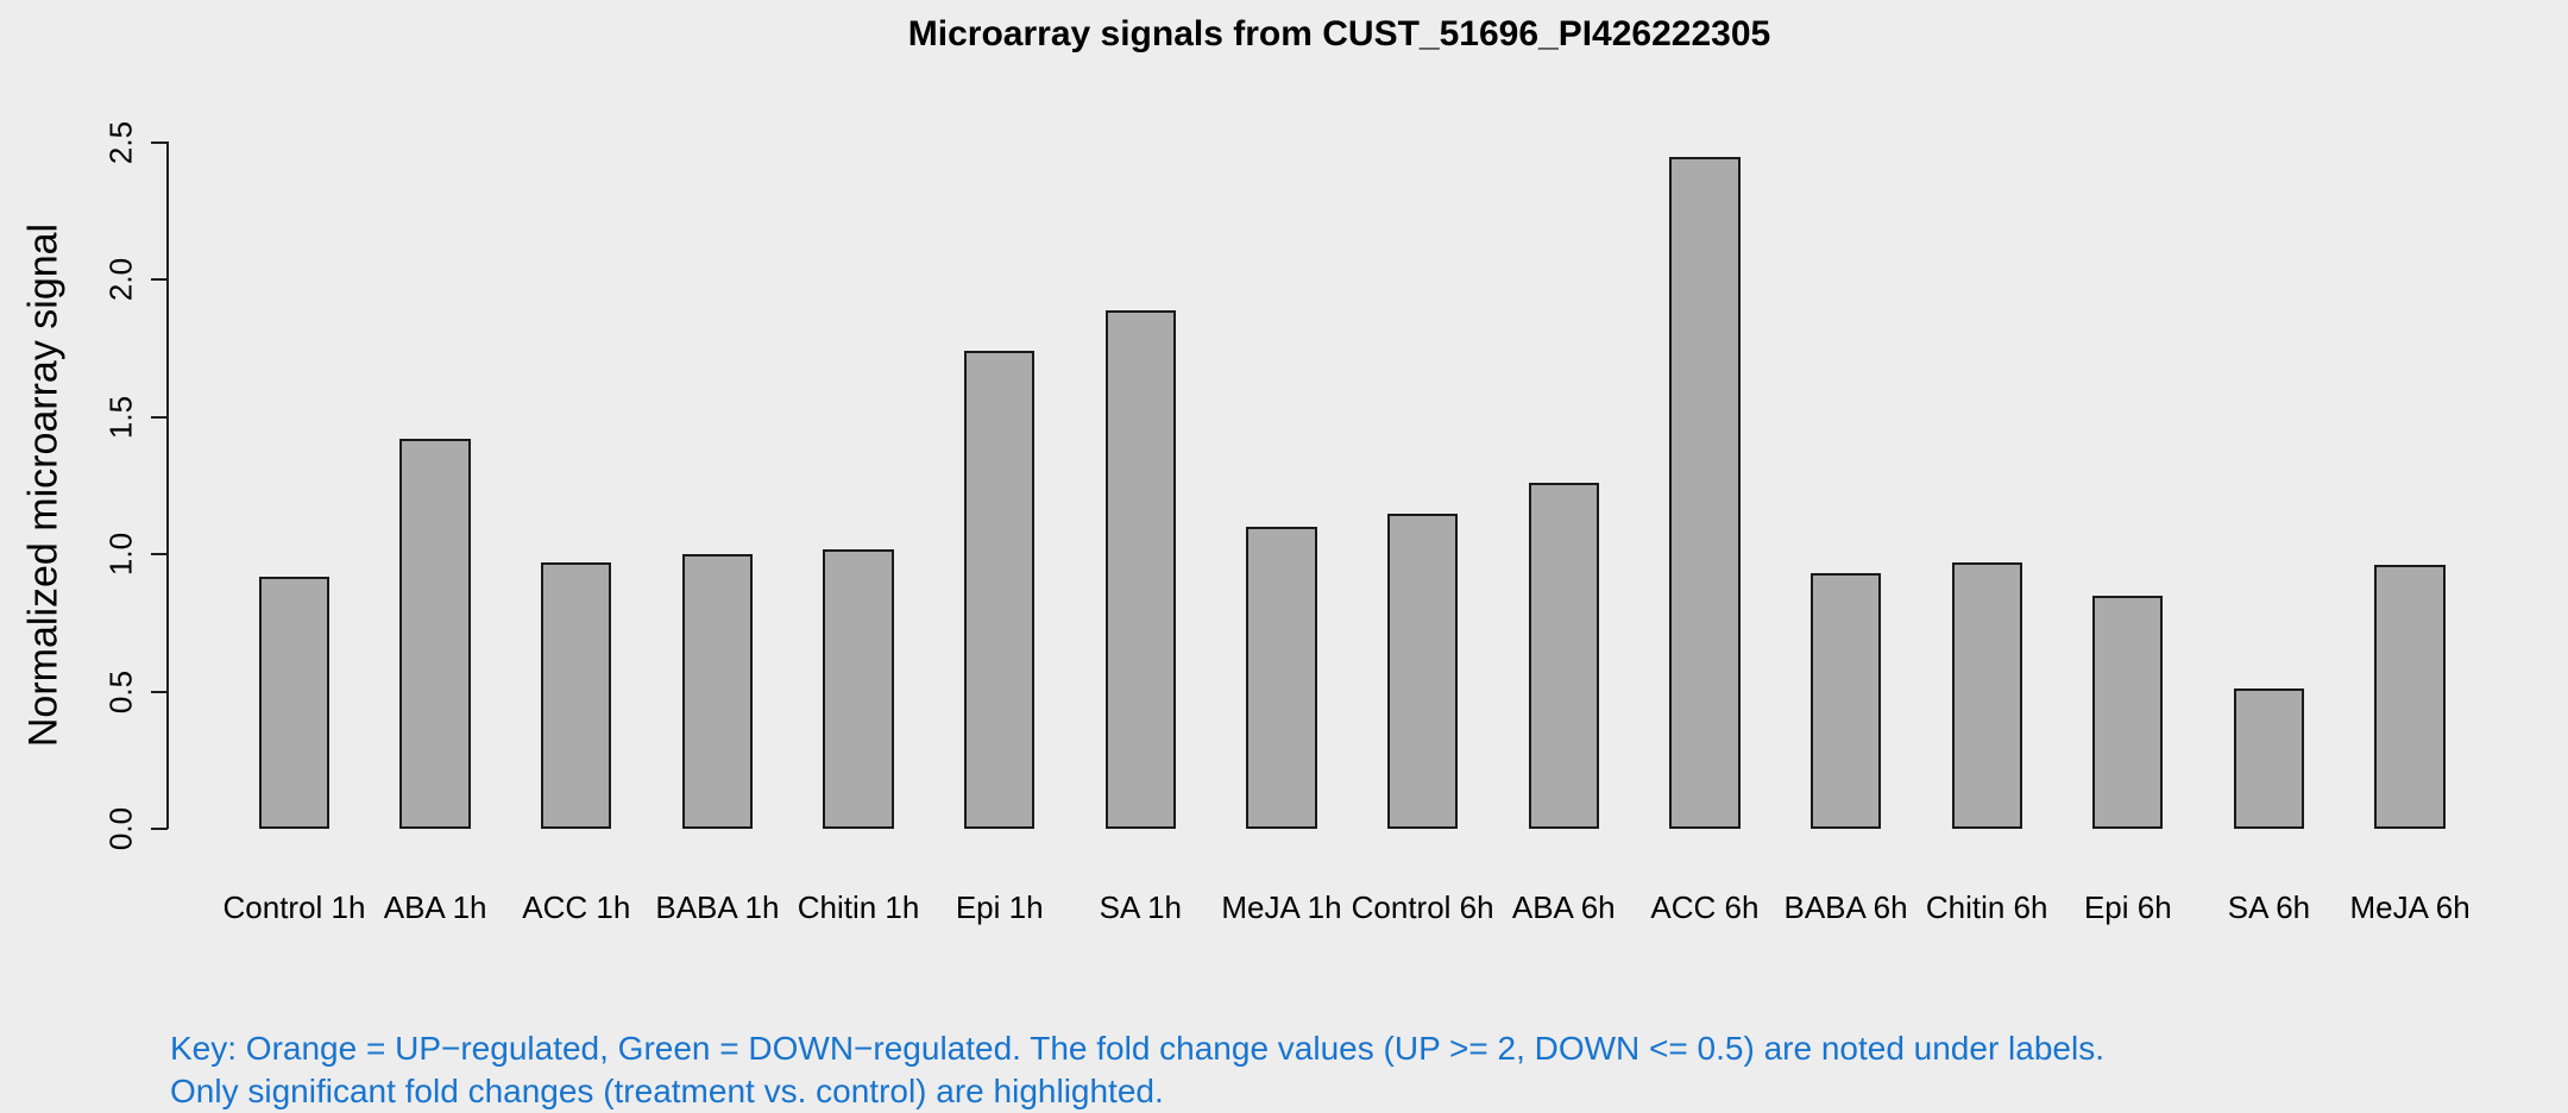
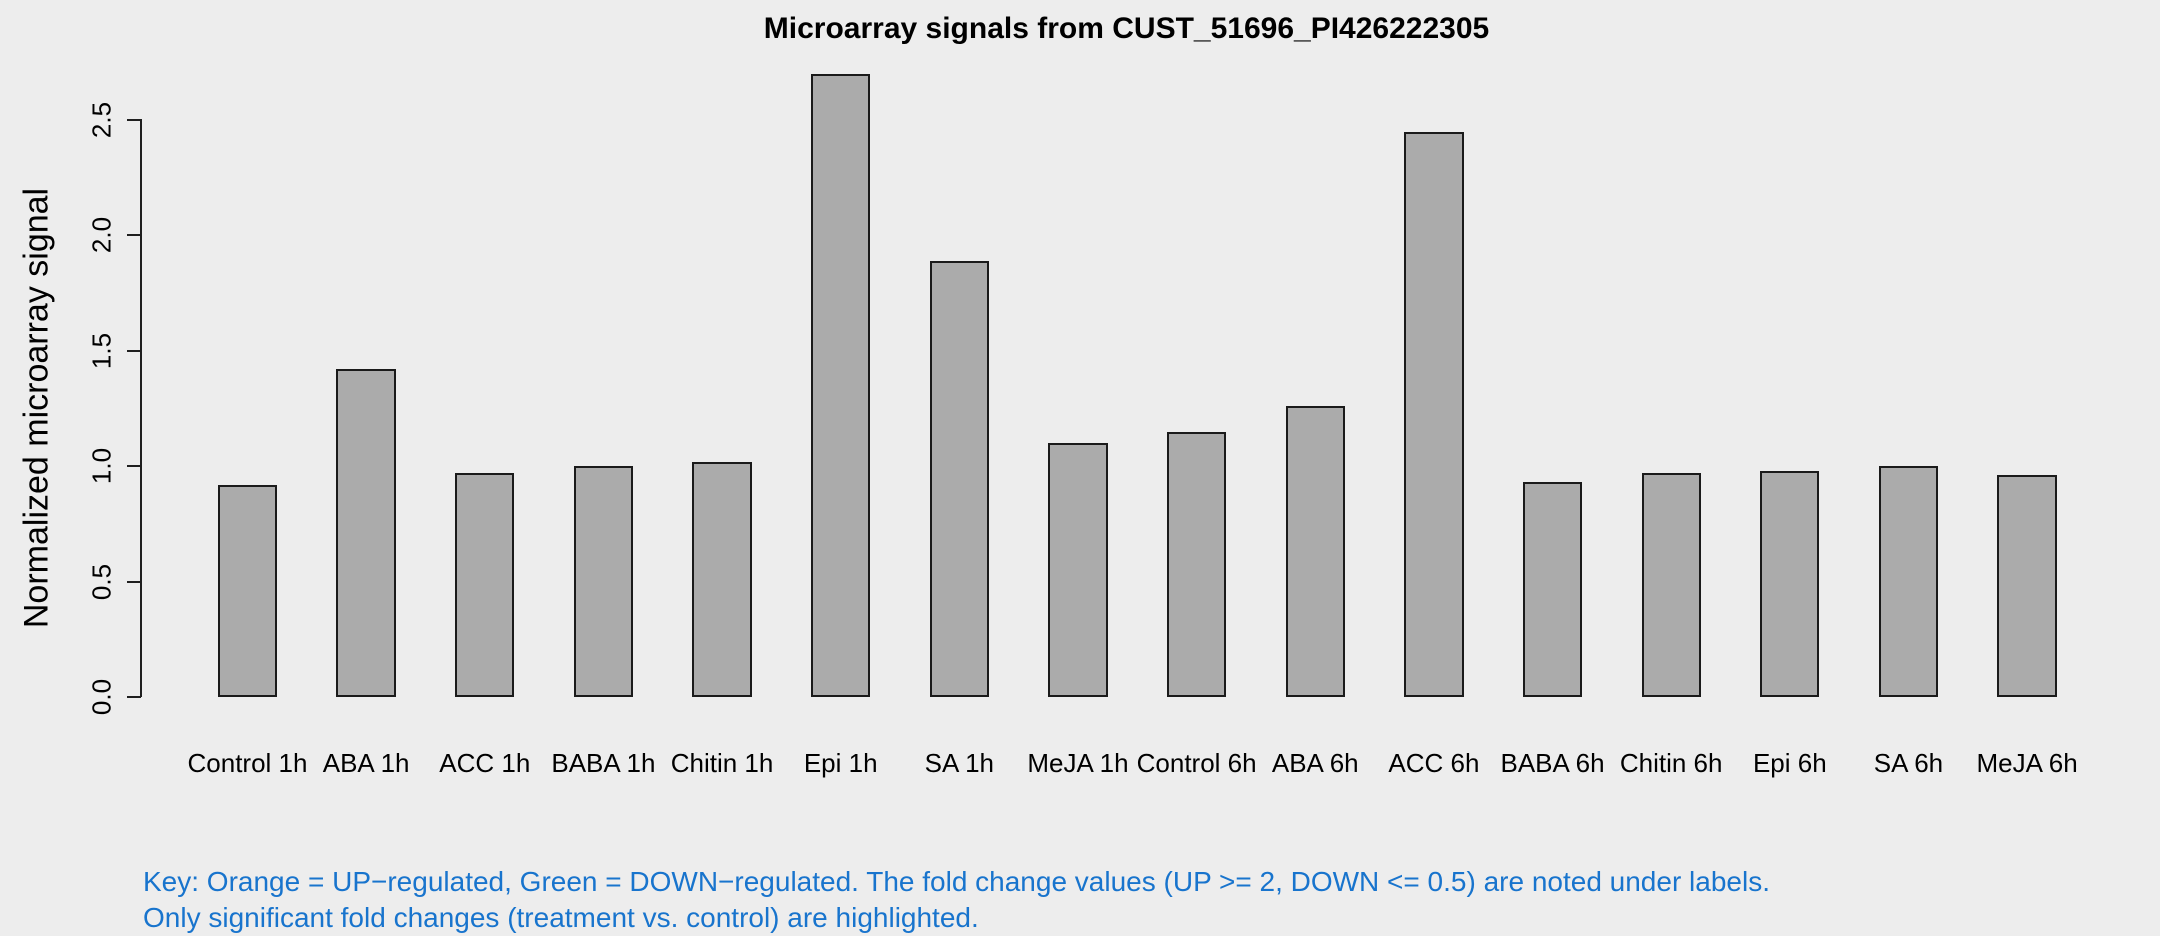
Epi 1h: 1.74 -> 2.70
Epi 6h: 0.85 -> 0.98
SA 6h: 0.51 -> 1.00
